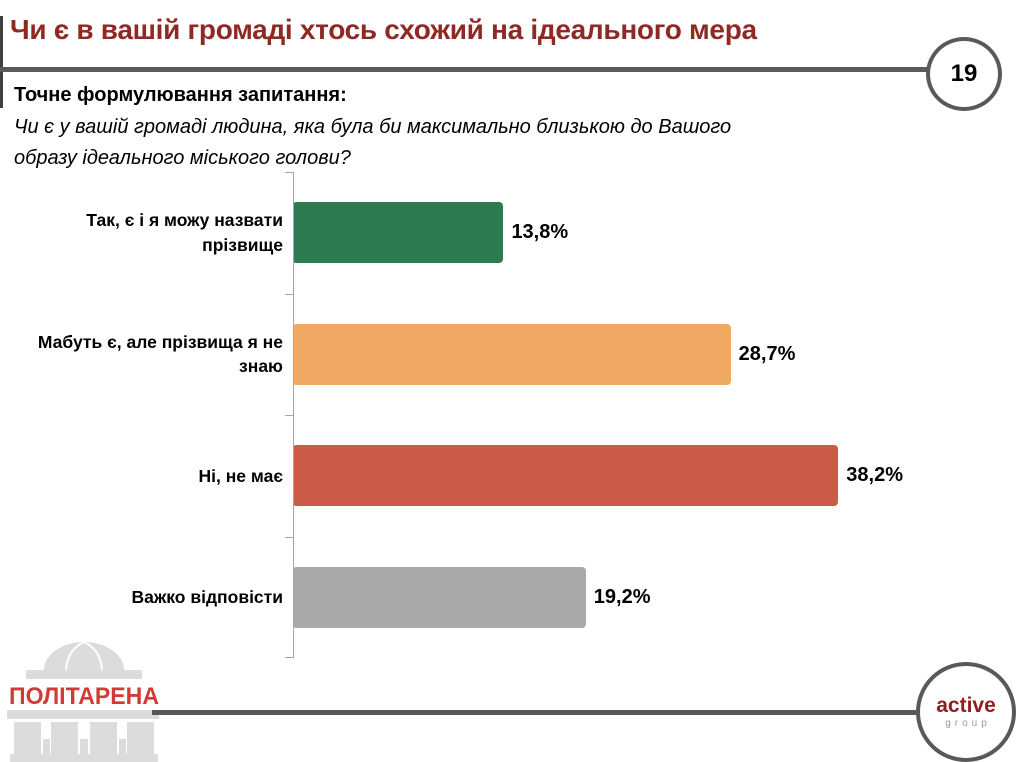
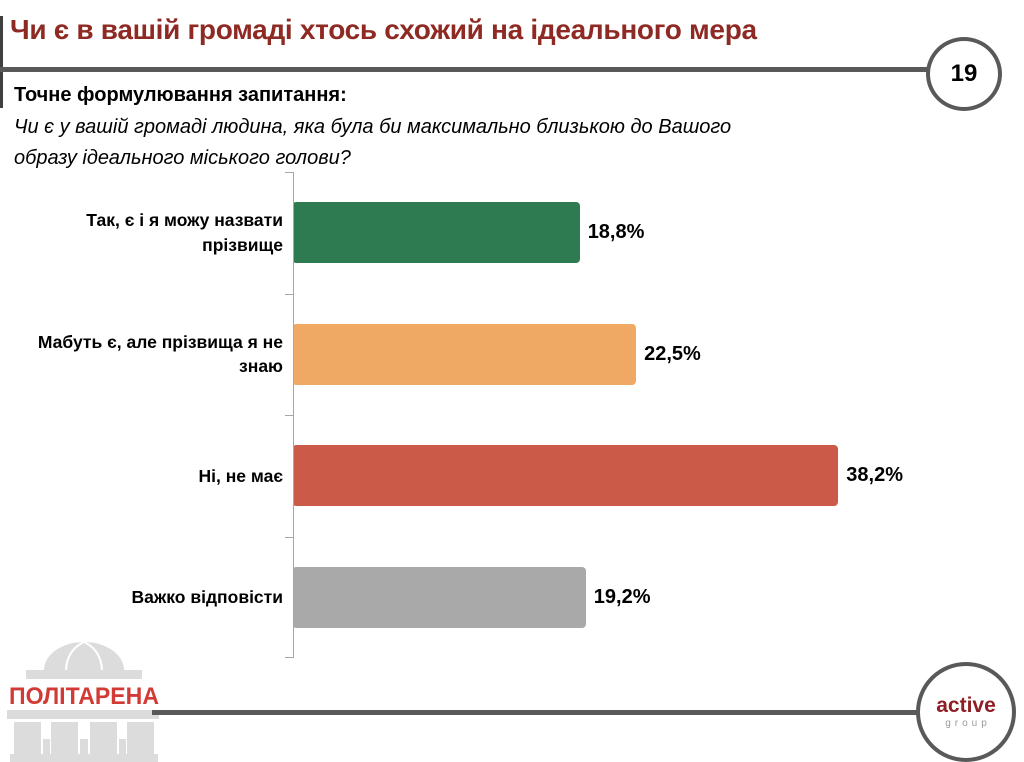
Так, є і я можу назвати прізвище: 13,8% -> 18,8%
Мабуть є, але прізвища я не знаю: 28,7% -> 22,5%
